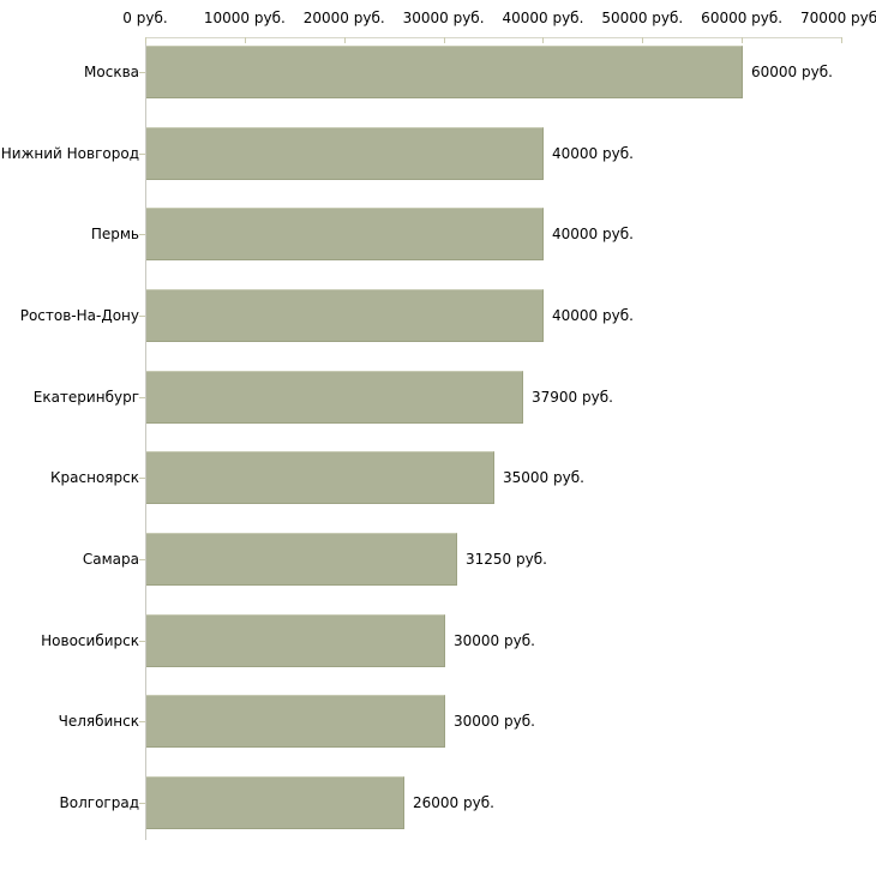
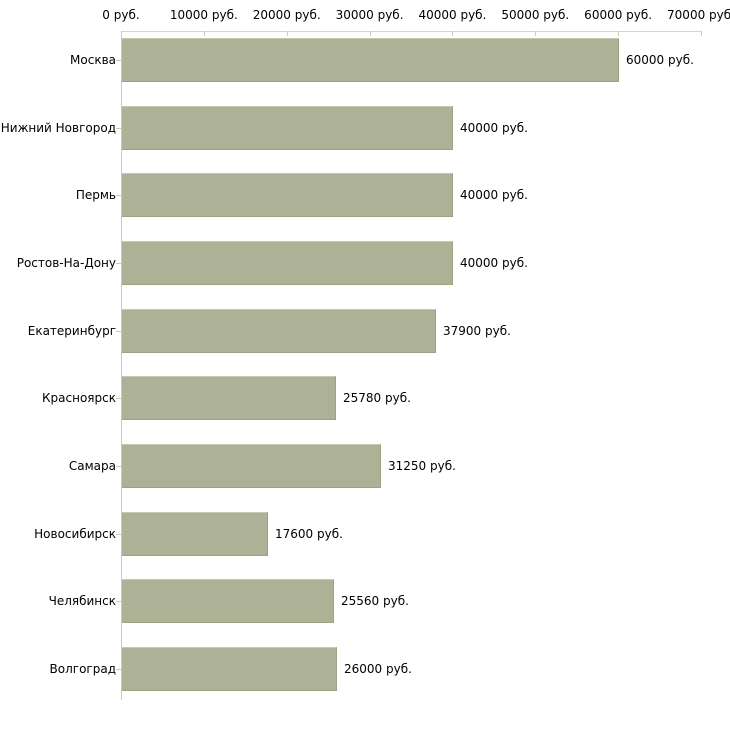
Красноярск: 35000 -> 25780
Новосибирск: 30000 -> 17600
Челябинск: 30000 -> 25560
